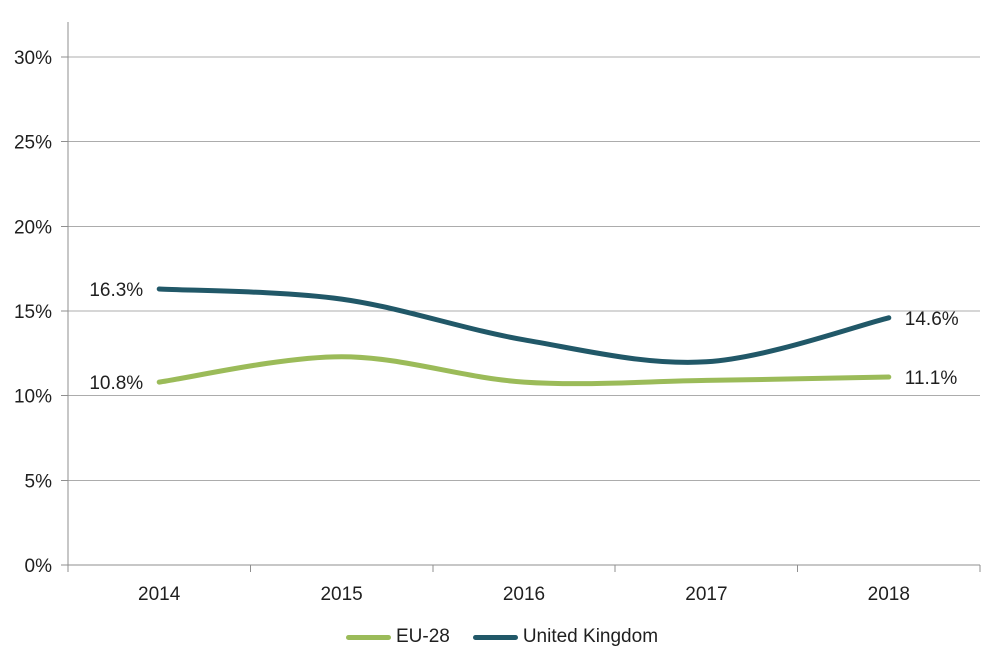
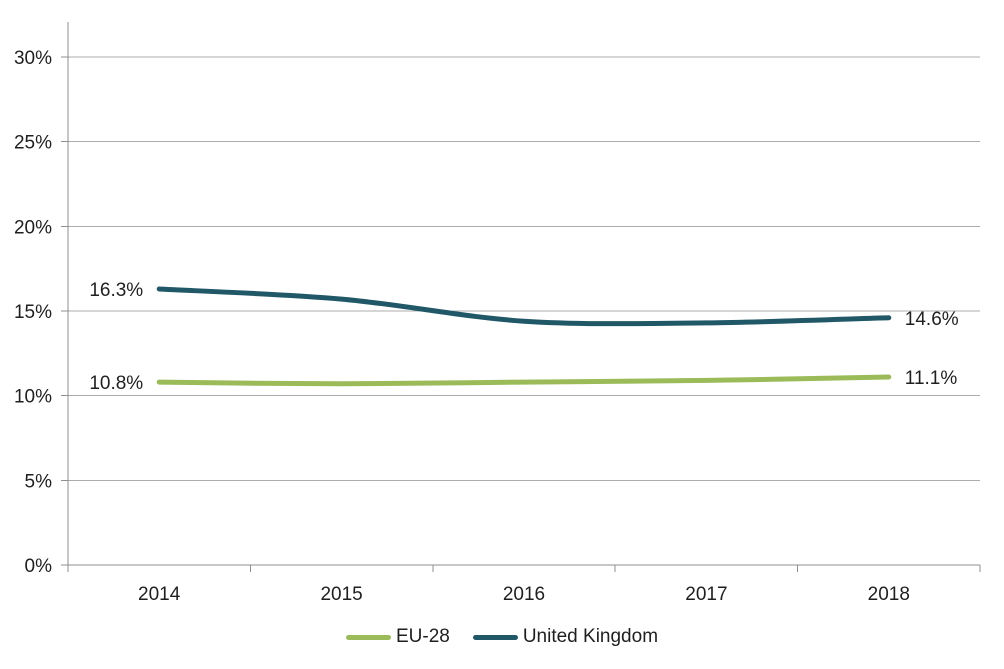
EU-28/2015: 12.3% -> 10.7%
United Kingdom/2016: 13.3% -> 14.4%
United Kingdom/2017: 12.0% -> 14.3%
